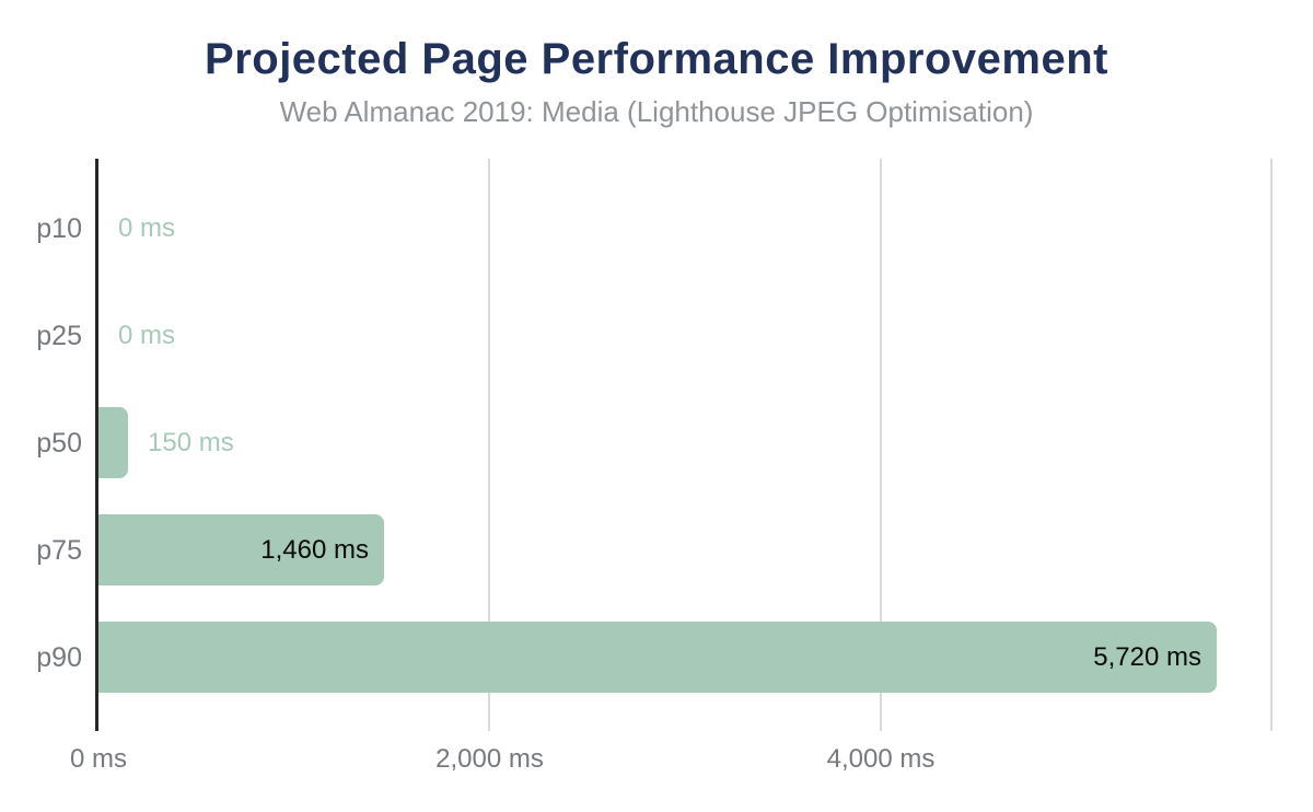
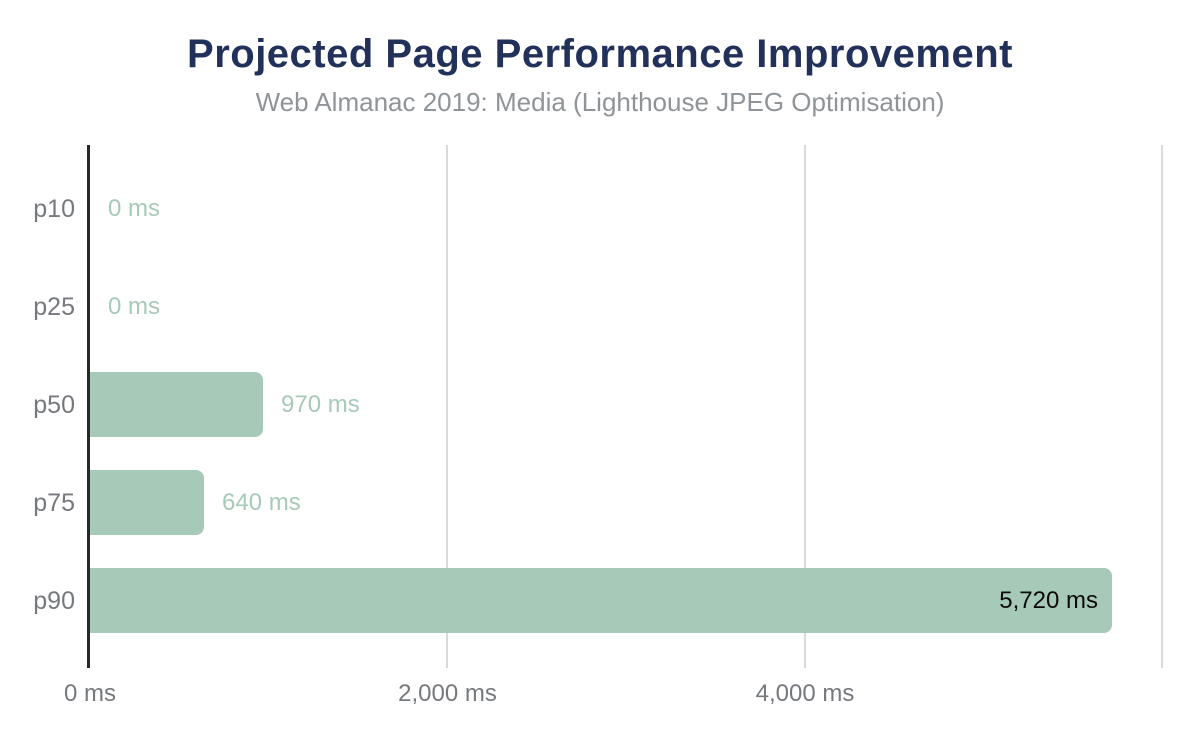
p50: 150 -> 970
p75: 1,460 -> 640
